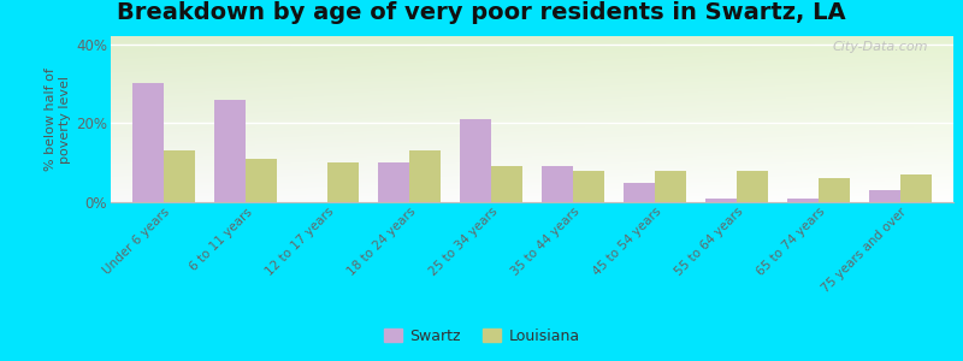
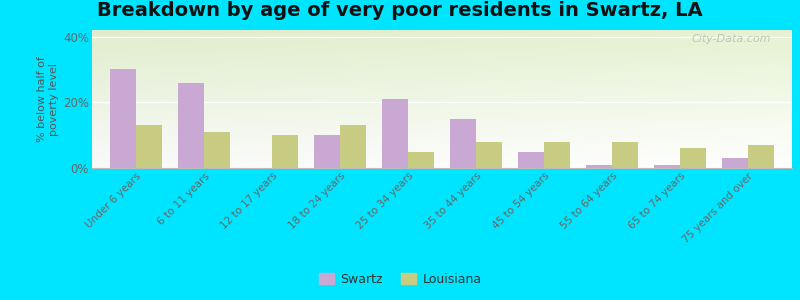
Louisiana/25 to 34 years: 9% -> 5%
Swartz/35 to 44 years: 9% -> 15%
